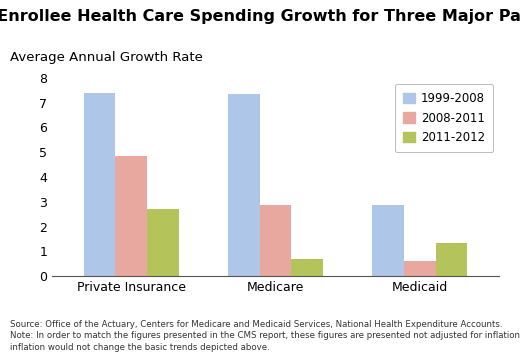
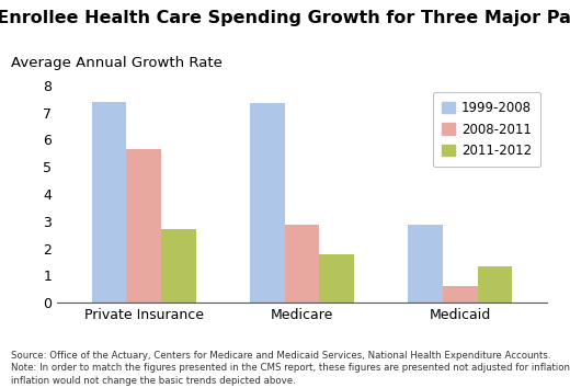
2008-2011/Private Insurance: 4.85 -> 5.65
2011-2012/Medicare: 0.70 -> 1.80
